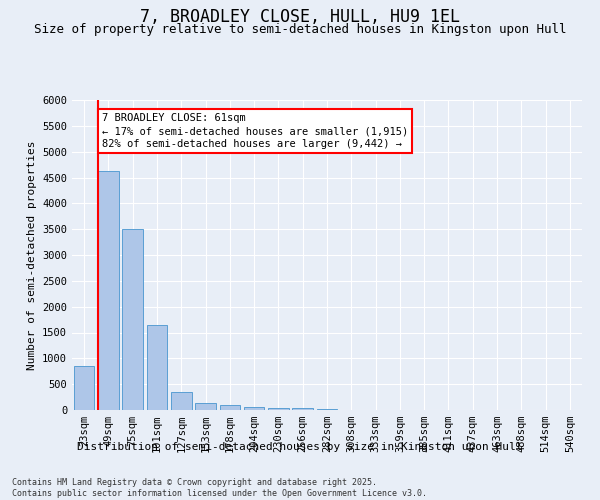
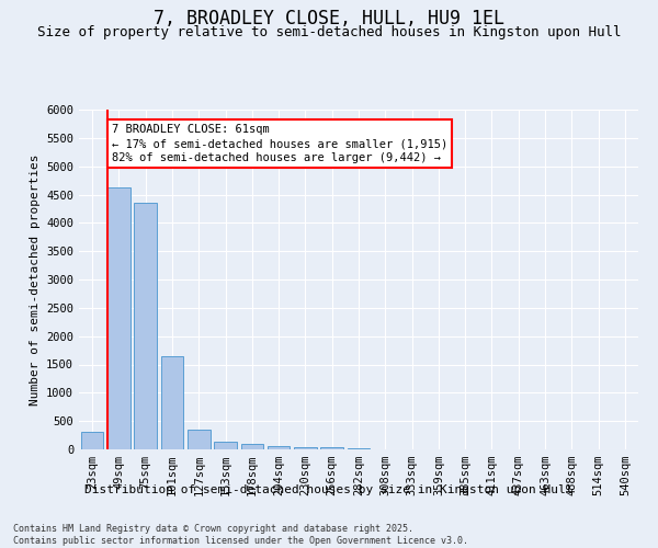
23sqm: 860 -> 310
75sqm: 3500 -> 4360
